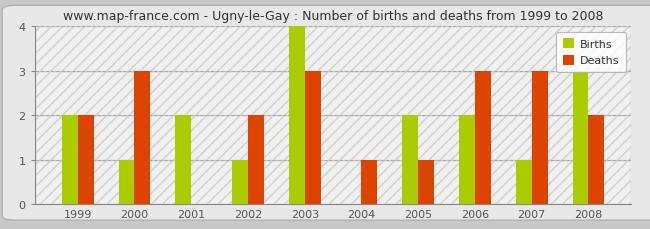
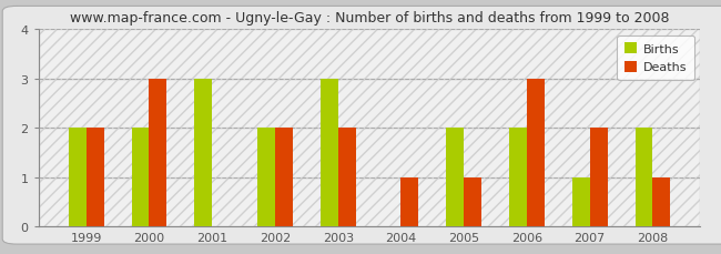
Births/2000: 1 -> 2
Births/2001: 2 -> 3
Births/2002: 1 -> 2
Births/2003: 4 -> 3
Deaths/2003: 3 -> 2
Deaths/2007: 3 -> 2
Births/2008: 3 -> 2
Deaths/2008: 2 -> 1
